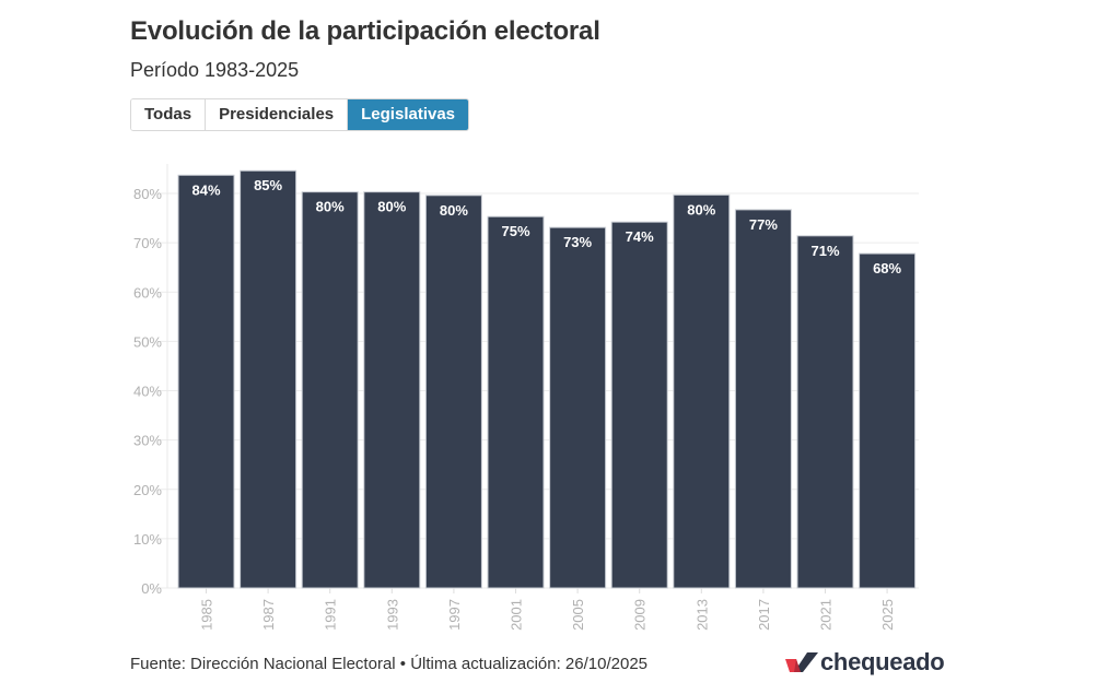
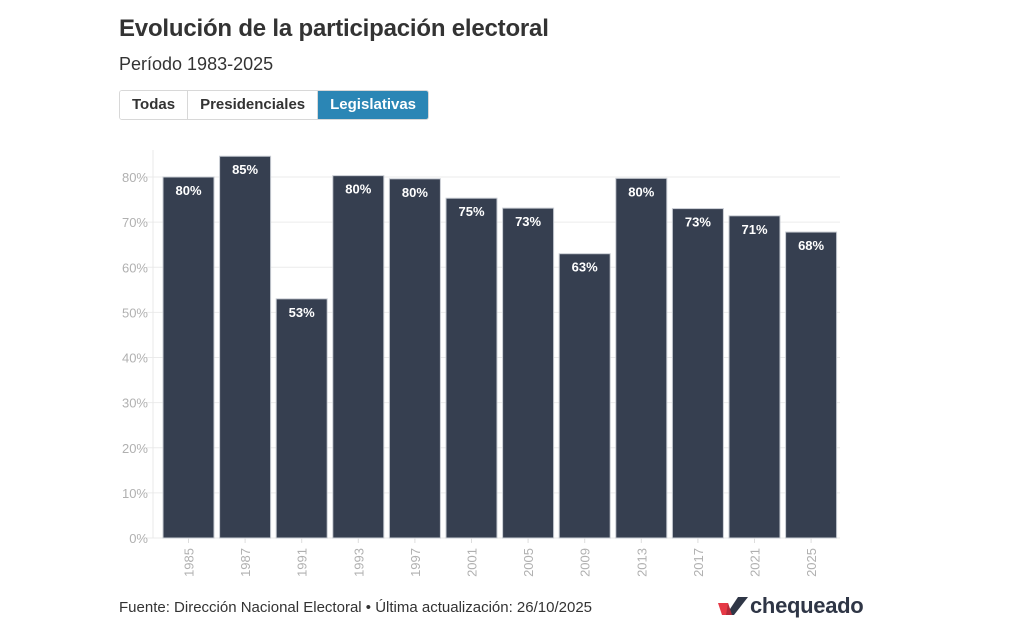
1985: 84% -> 80%
1991: 80% -> 53%
2009: 74% -> 63%
2017: 77% -> 73%
